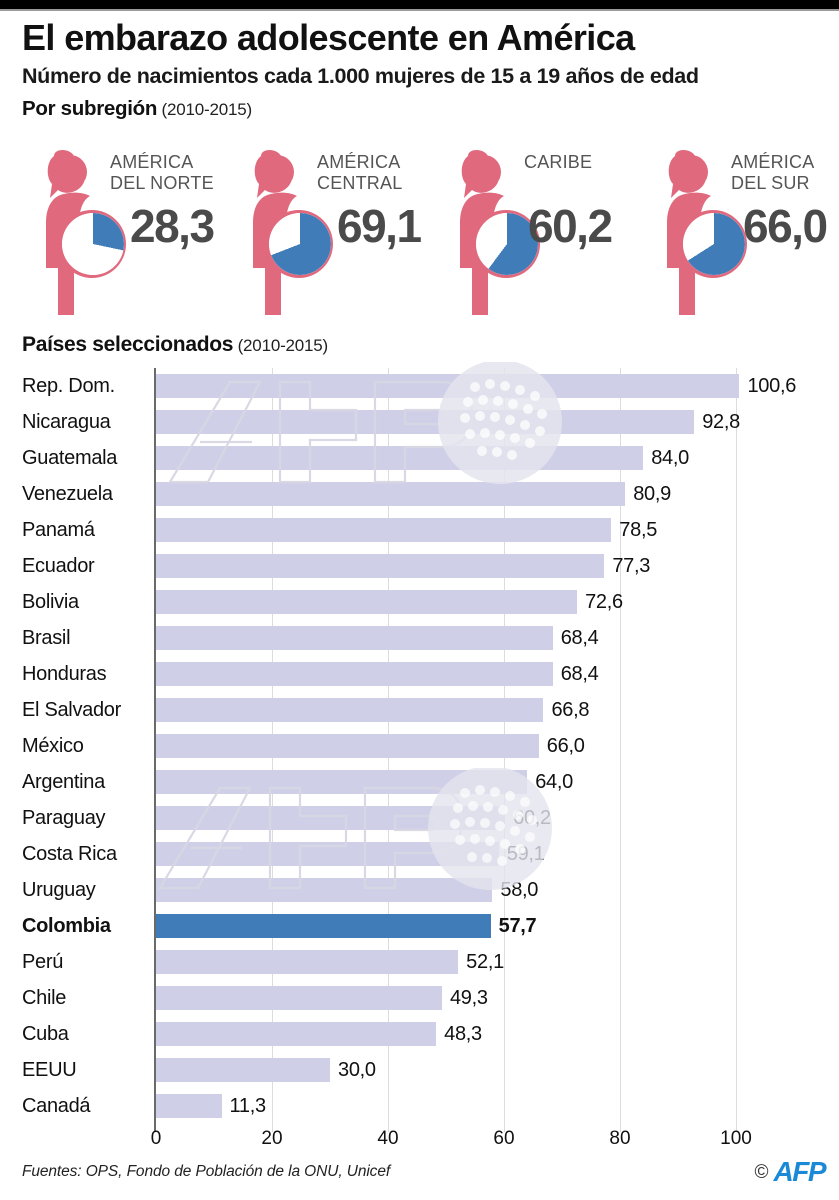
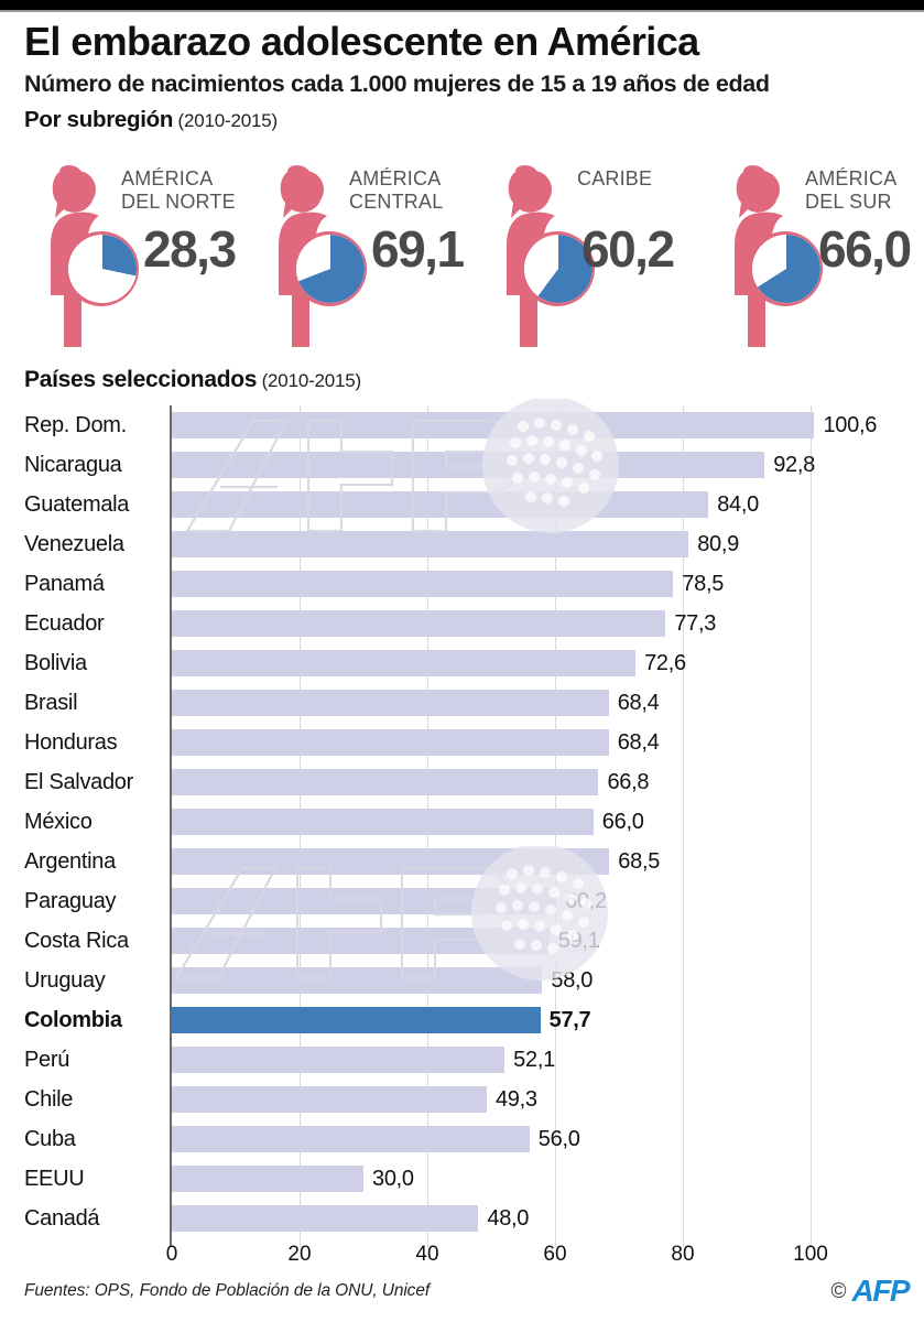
Argentina: 64,0 -> 68,5
Cuba: 48,3 -> 56,0
Canadá: 11,3 -> 48,0
